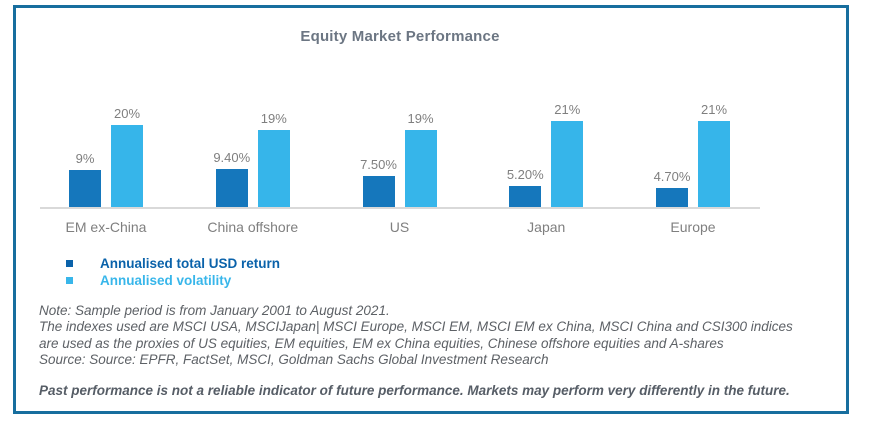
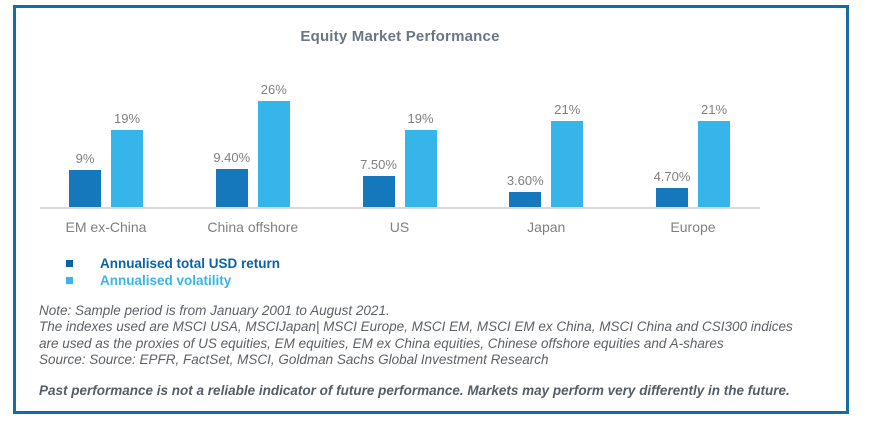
Annualised volatility/EM ex-China: 20% -> 19%
Annualised volatility/China offshore: 19% -> 26%
Annualised total USD return/Japan: 5.20% -> 3.60%
